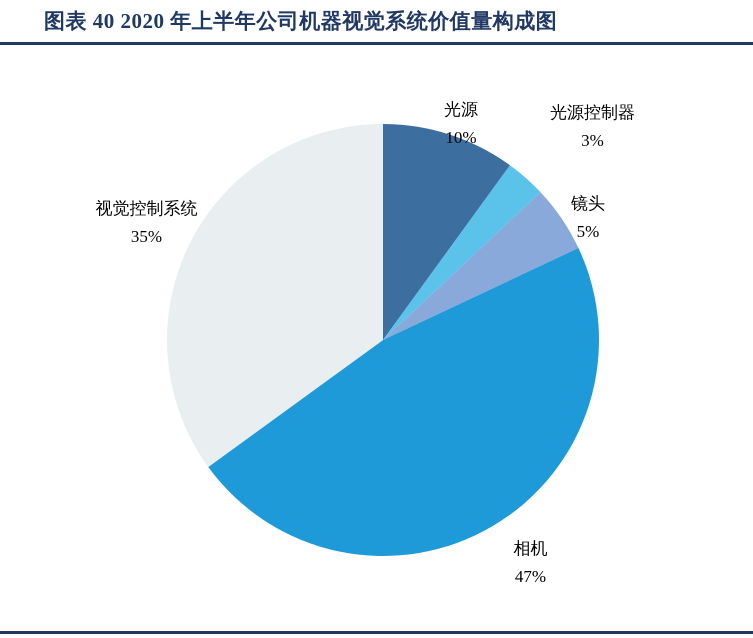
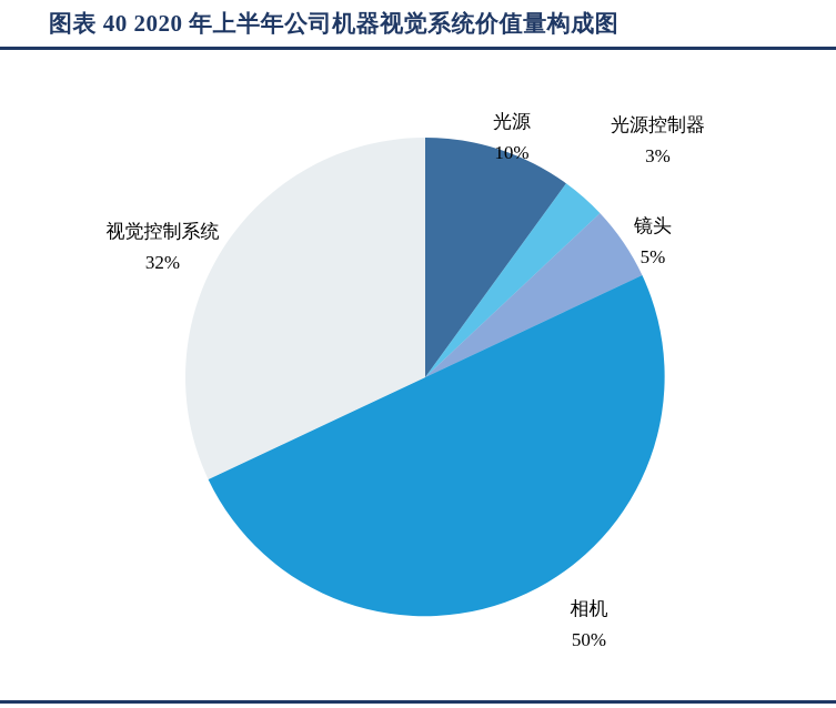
相机: 47% -> 50%
视觉控制系统: 35% -> 32%
